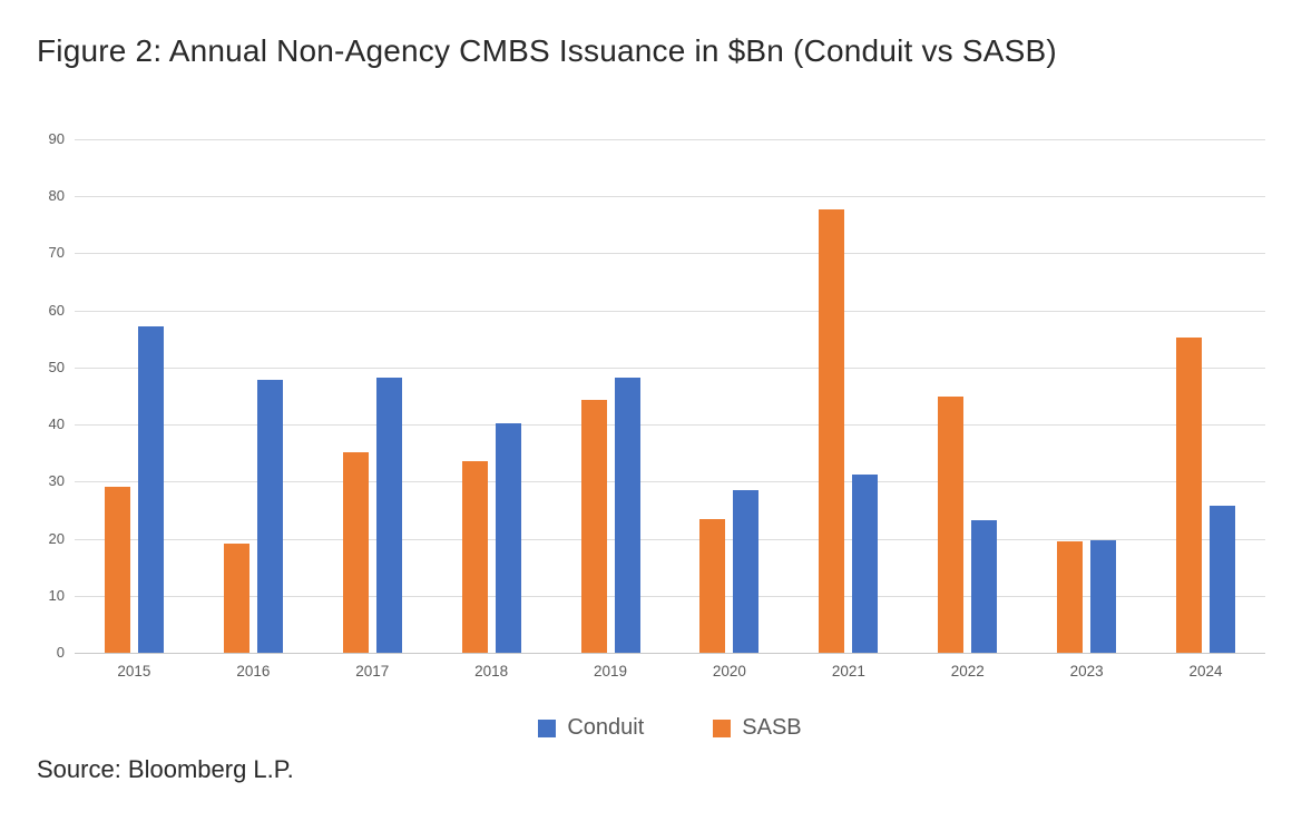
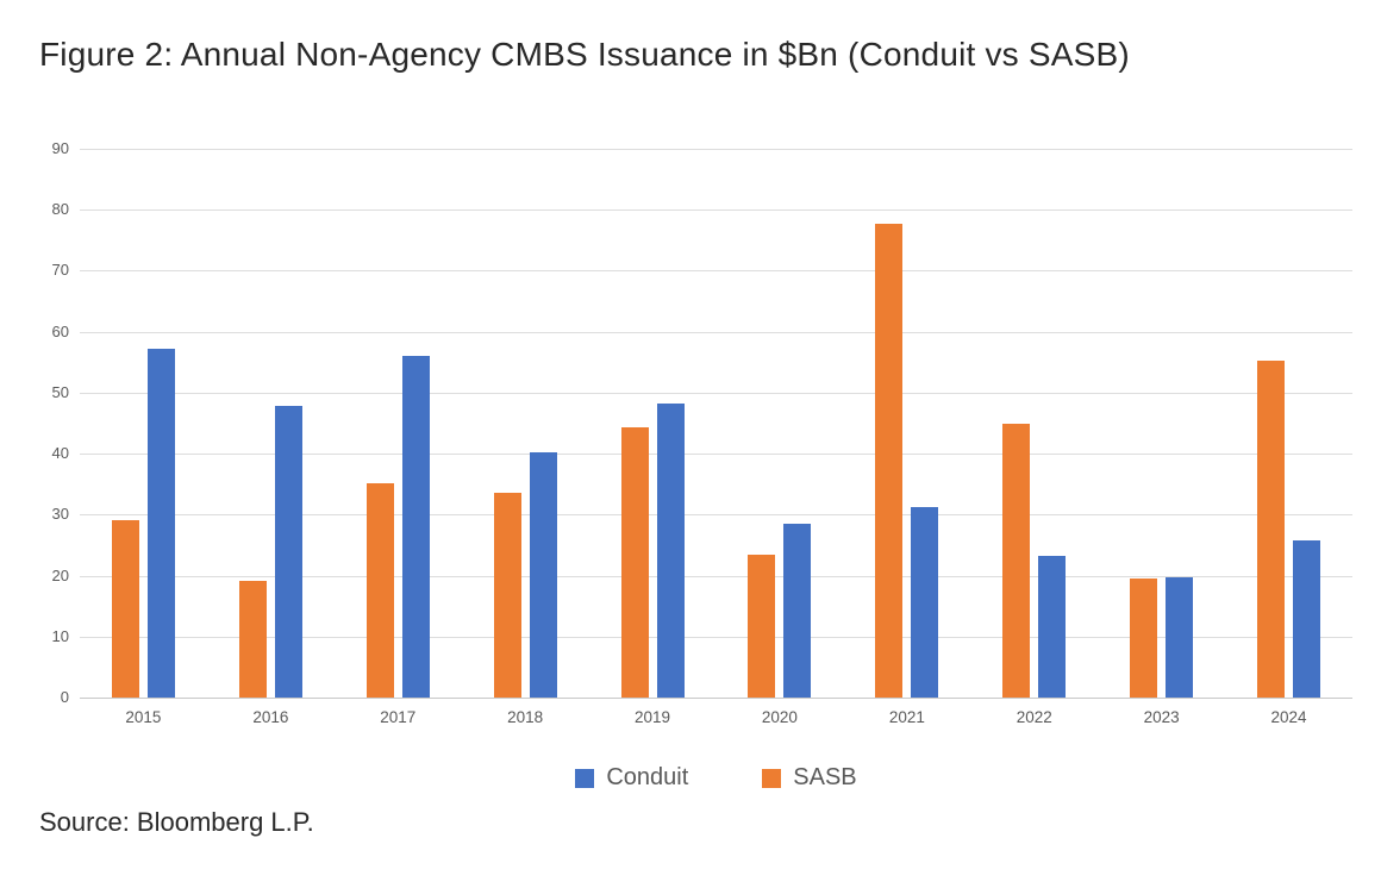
Conduit/2017: 48 -> 56
